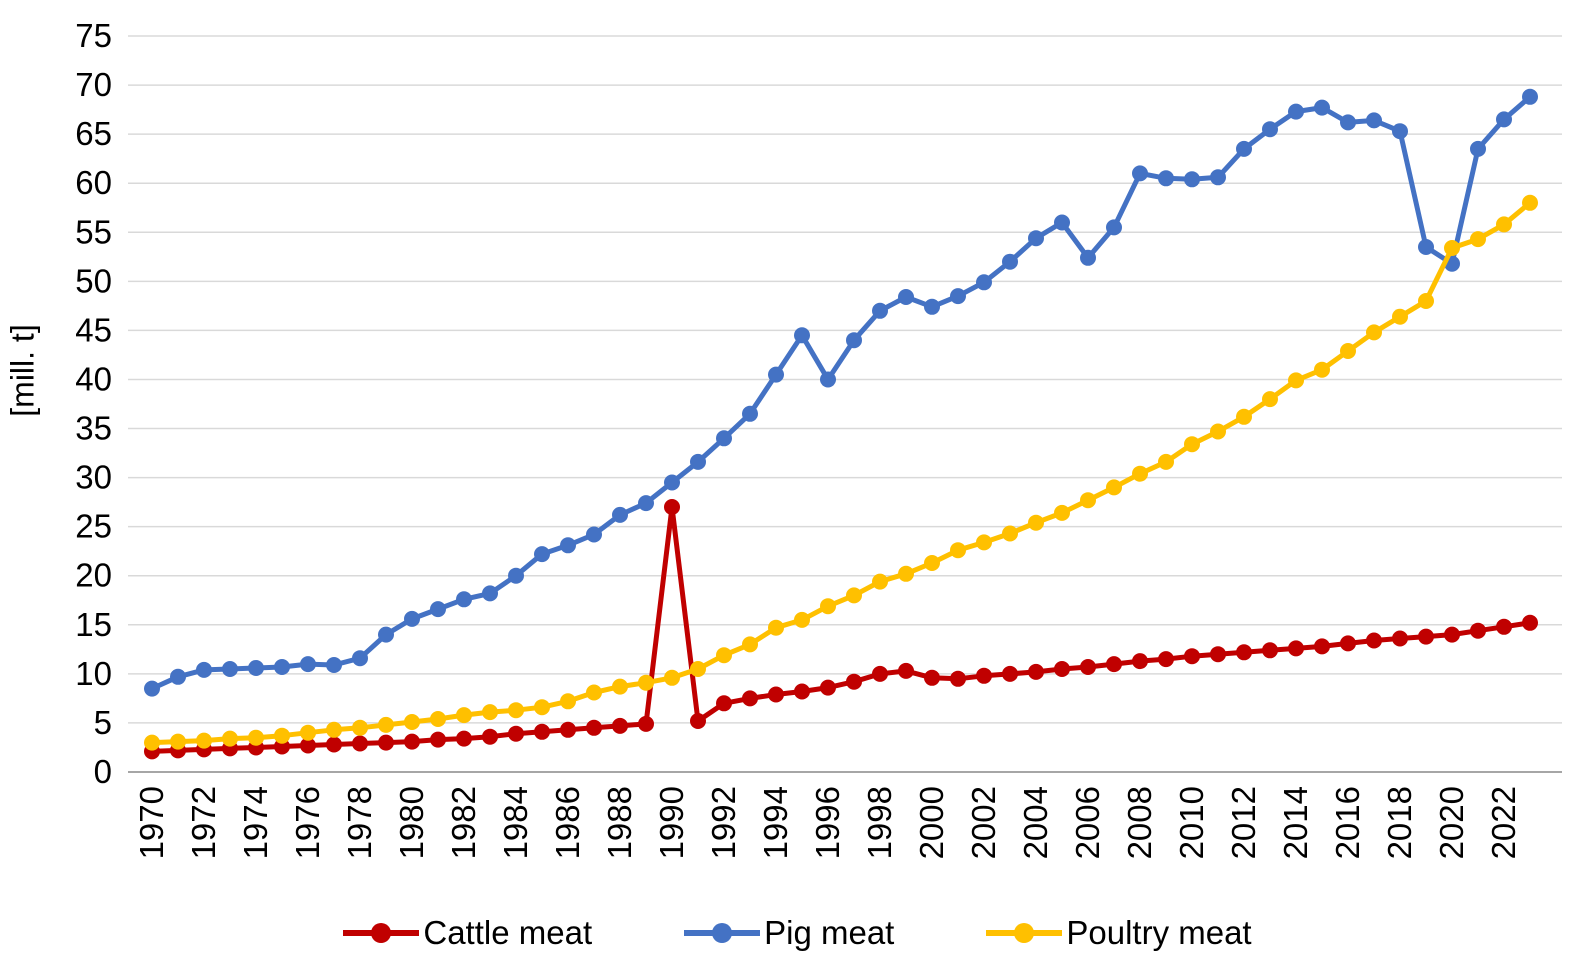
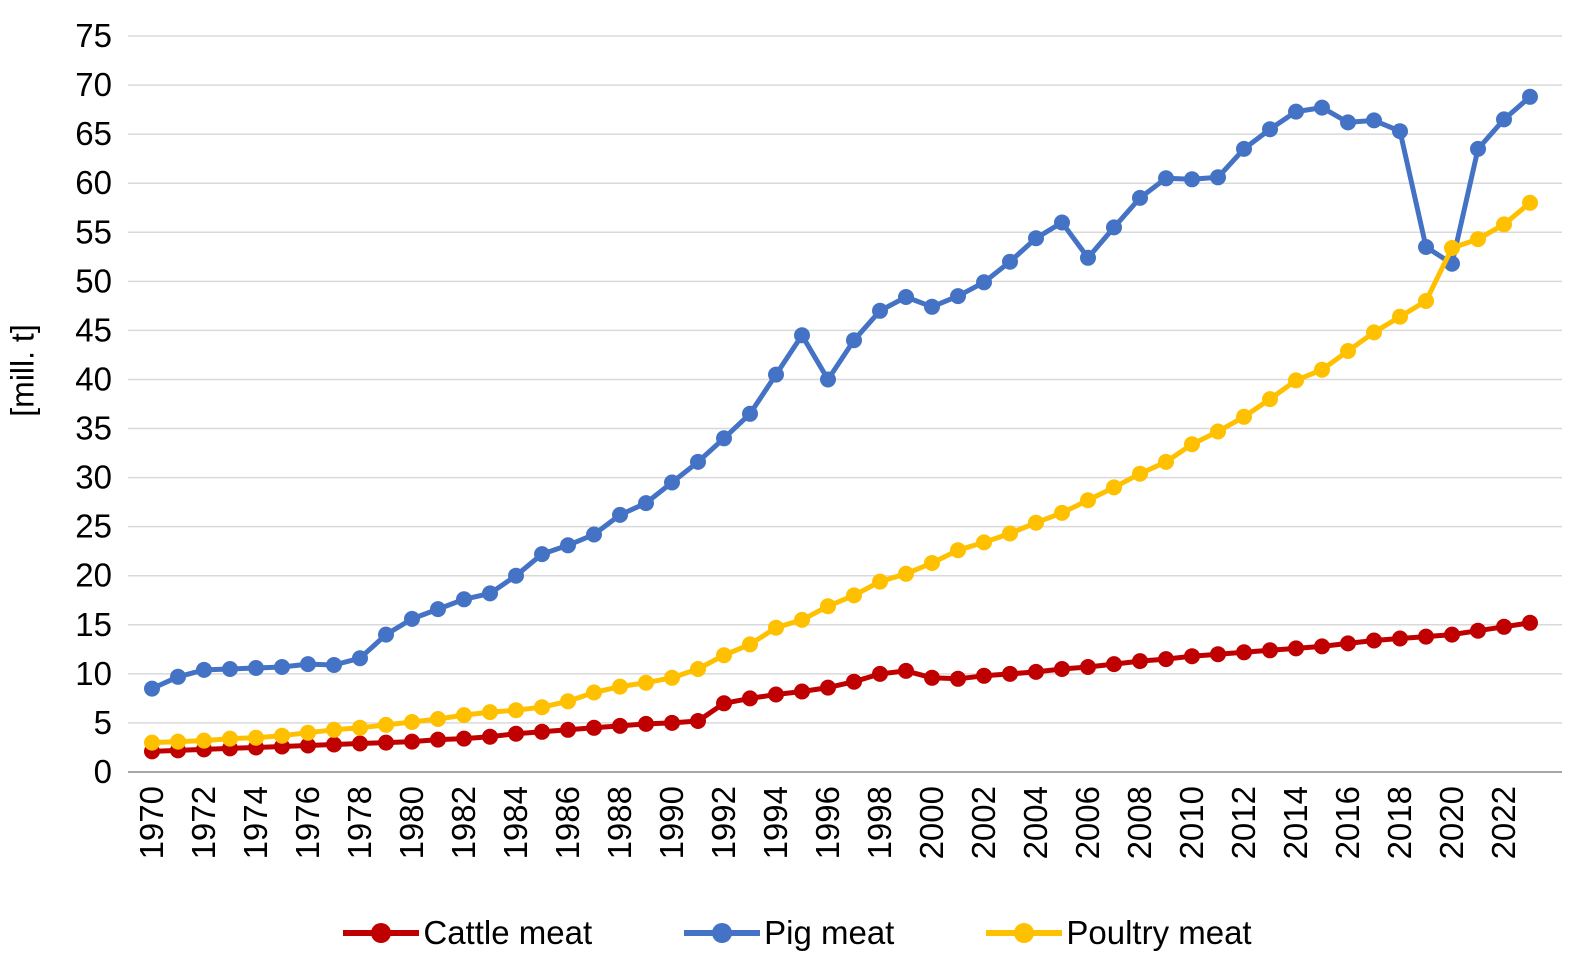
Cattle meat/1990: 27 -> 5
Pig meat/2008: 61 -> 58
